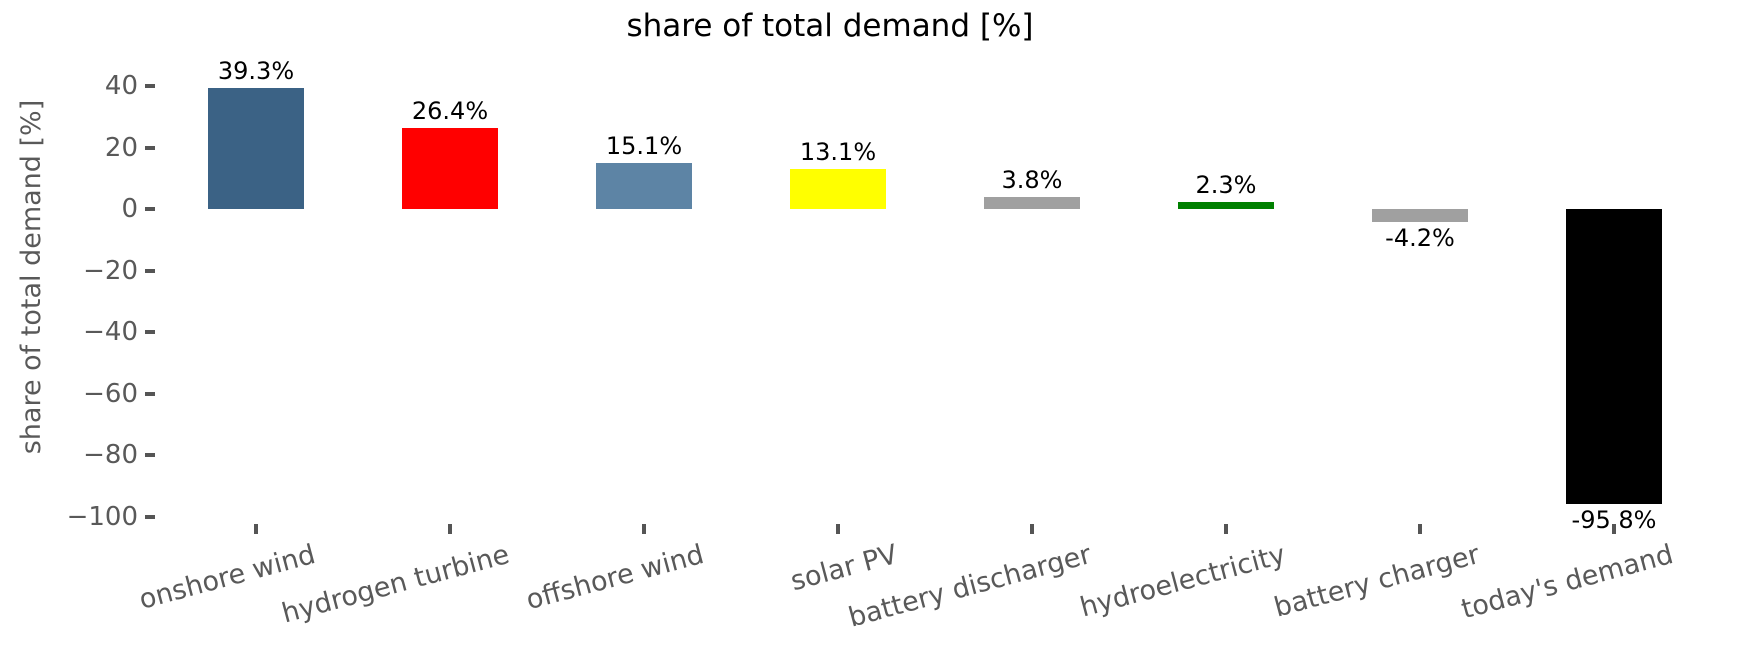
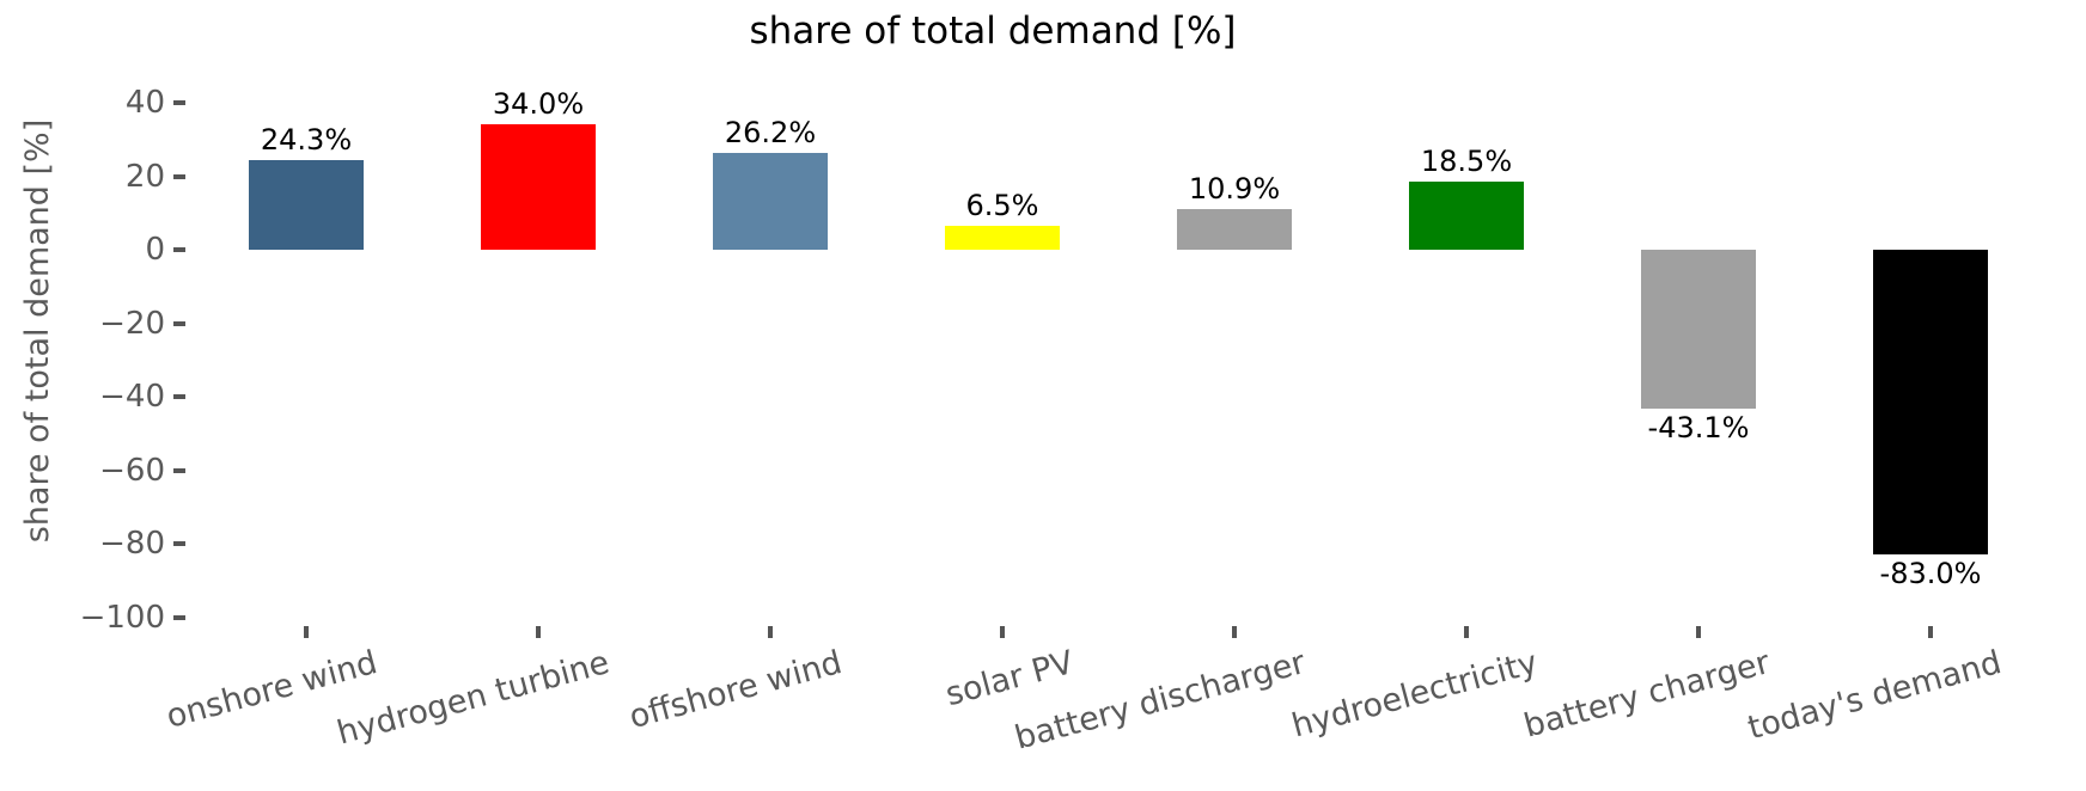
onshore wind: 39.3% -> 24.3%
hydrogen turbine: 26.4% -> 34.0%
offshore wind: 15.1% -> 26.2%
solar PV: 13.1% -> 6.5%
battery discharger: 3.8% -> 10.9%
hydroelectricity: 2.3% -> 18.5%
battery charger: -4.2% -> -43.1%
today's demand: -95.8% -> -83.0%
